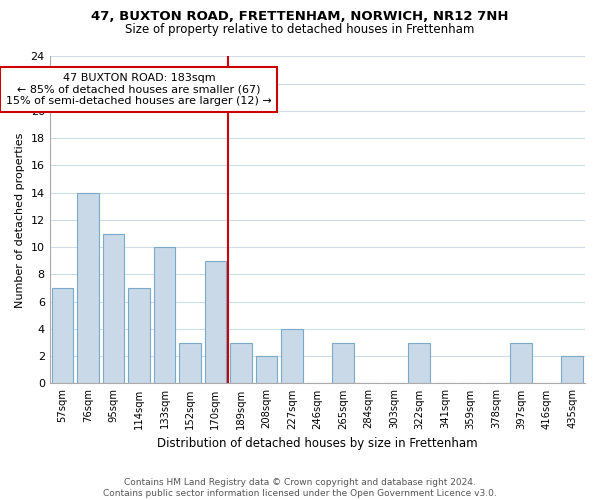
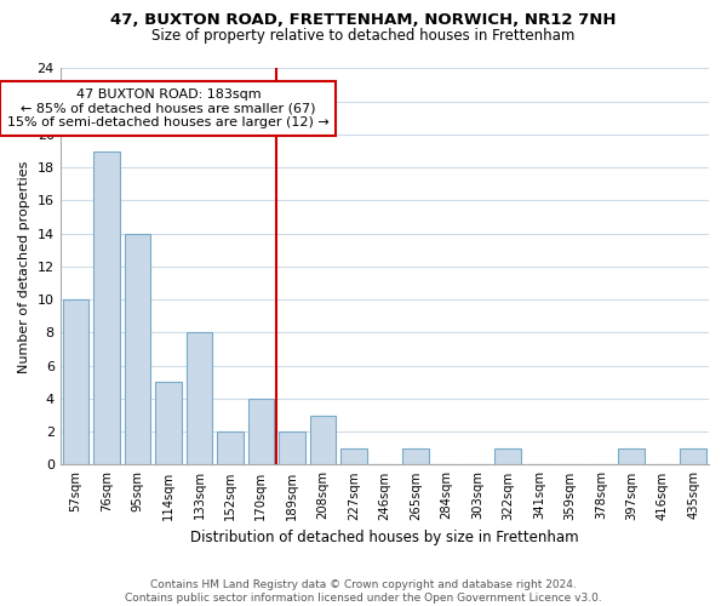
57sqm: 7 -> 10
76sqm: 14 -> 19
95sqm: 11 -> 14
114sqm: 7 -> 5
133sqm: 10 -> 8
152sqm: 3 -> 2
170sqm: 9 -> 4
189sqm: 3 -> 2
208sqm: 2 -> 3
227sqm: 4 -> 1
265sqm: 3 -> 1
322sqm: 3 -> 1
397sqm: 3 -> 1
435sqm: 2 -> 1
